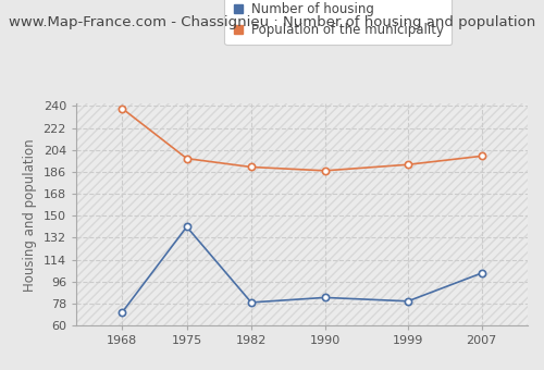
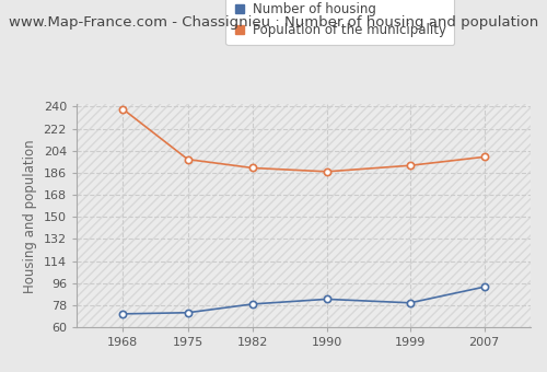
Number of housing/1975: 141 -> 72
Number of housing/2007: 103 -> 93
